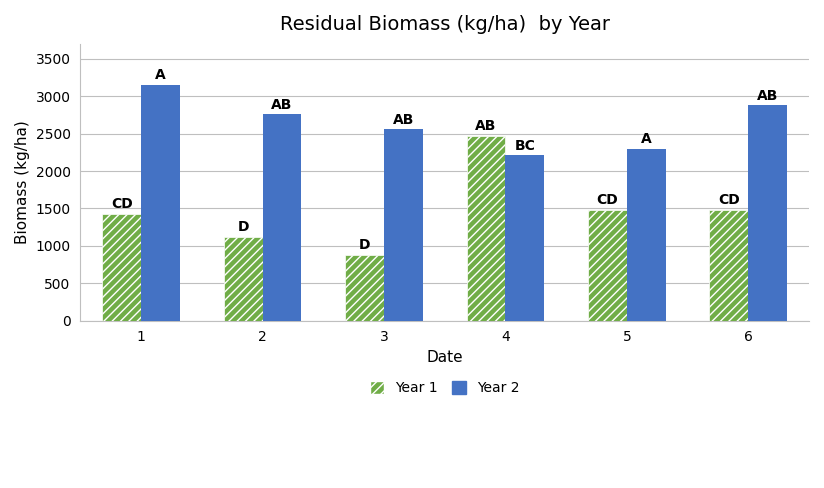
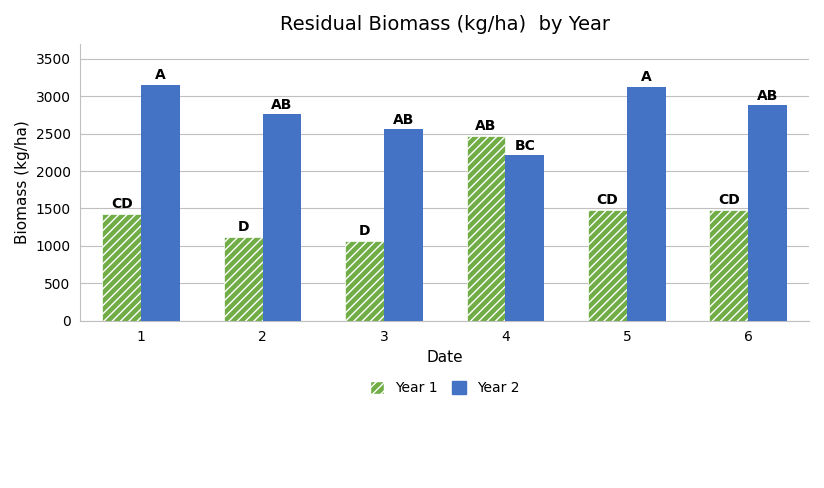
Year 1/3: 880 -> 1070
Year 2/5: 2300 -> 3130
